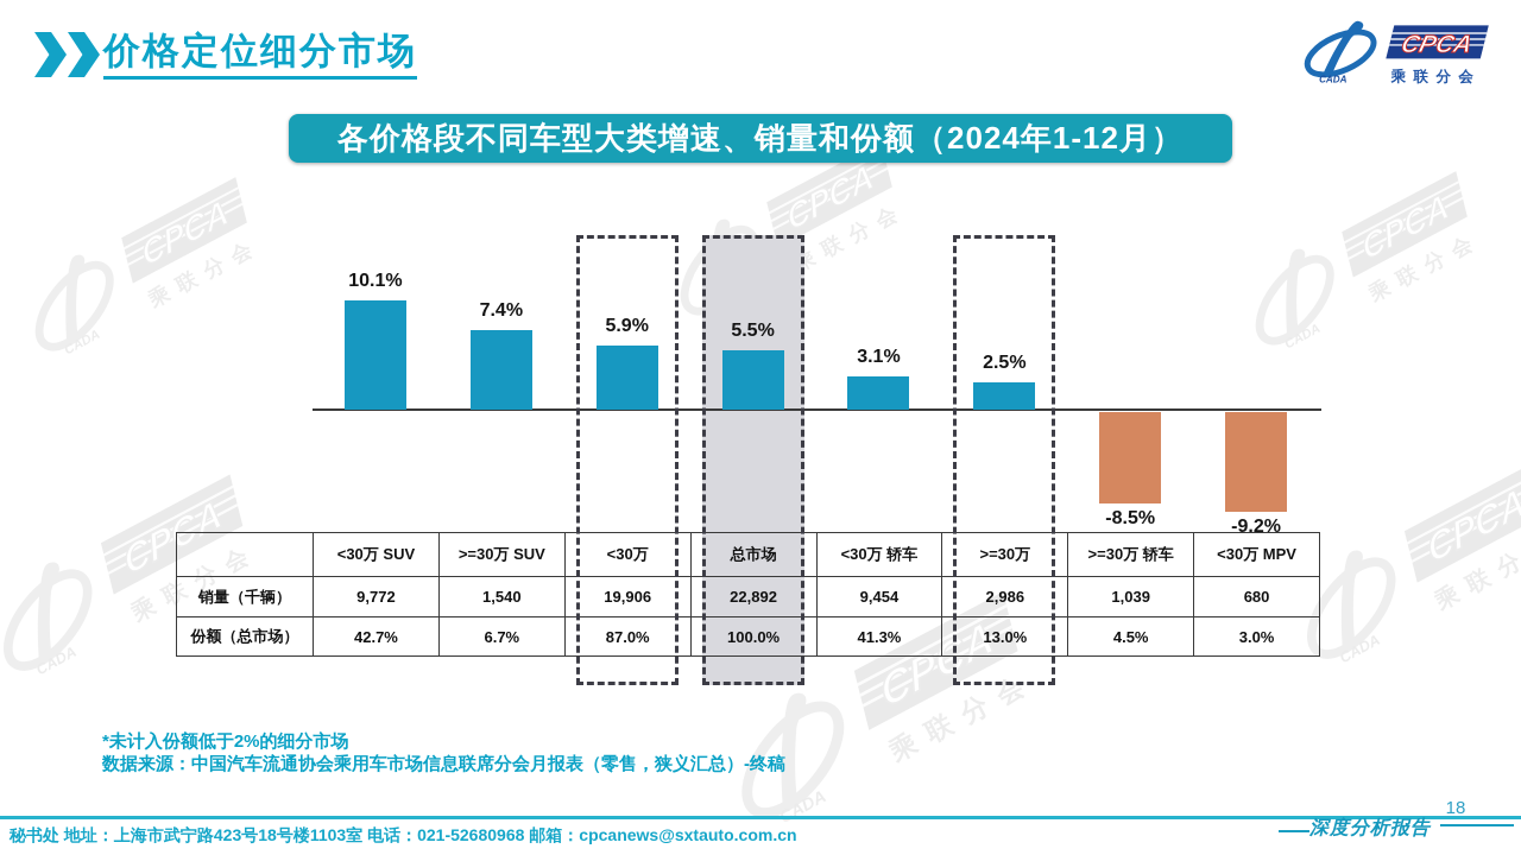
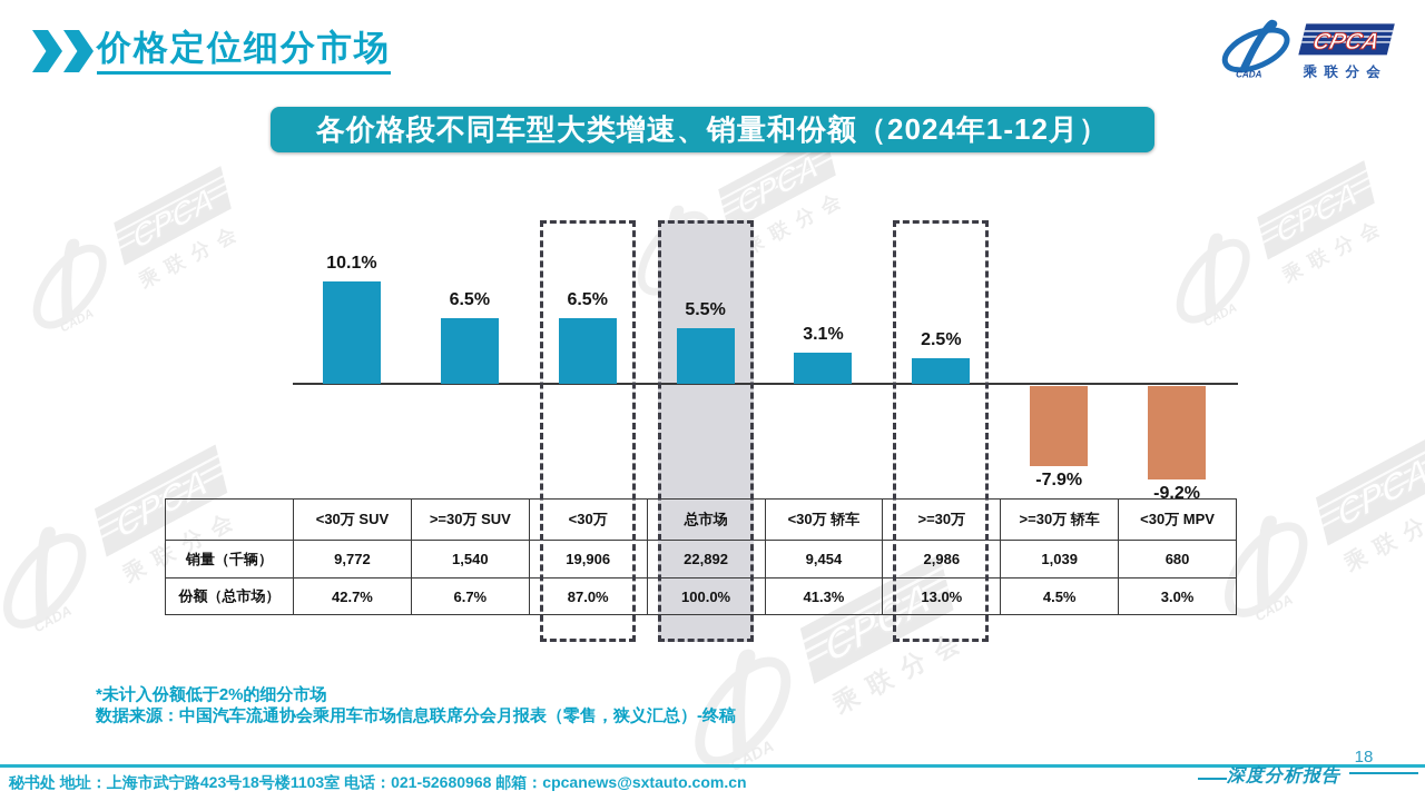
>=30万 SUV: 7.4% -> 6.5%
<30万: 5.9% -> 6.5%
>=30万 轿车: -8.5% -> -7.9%
